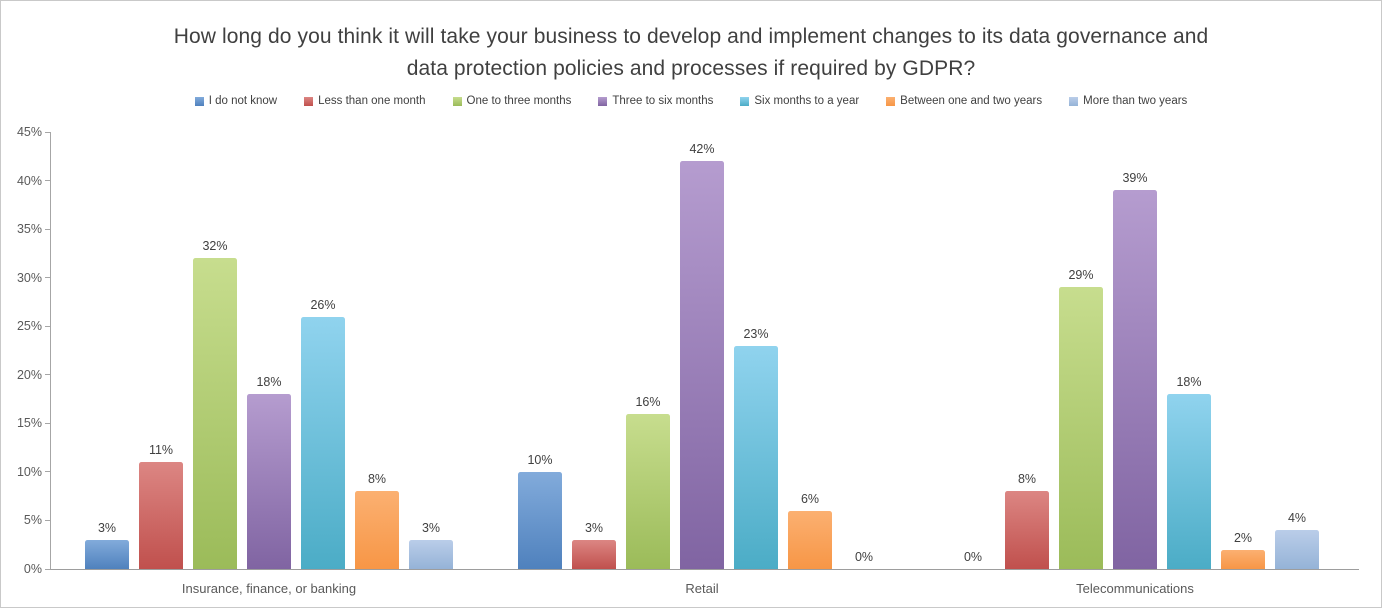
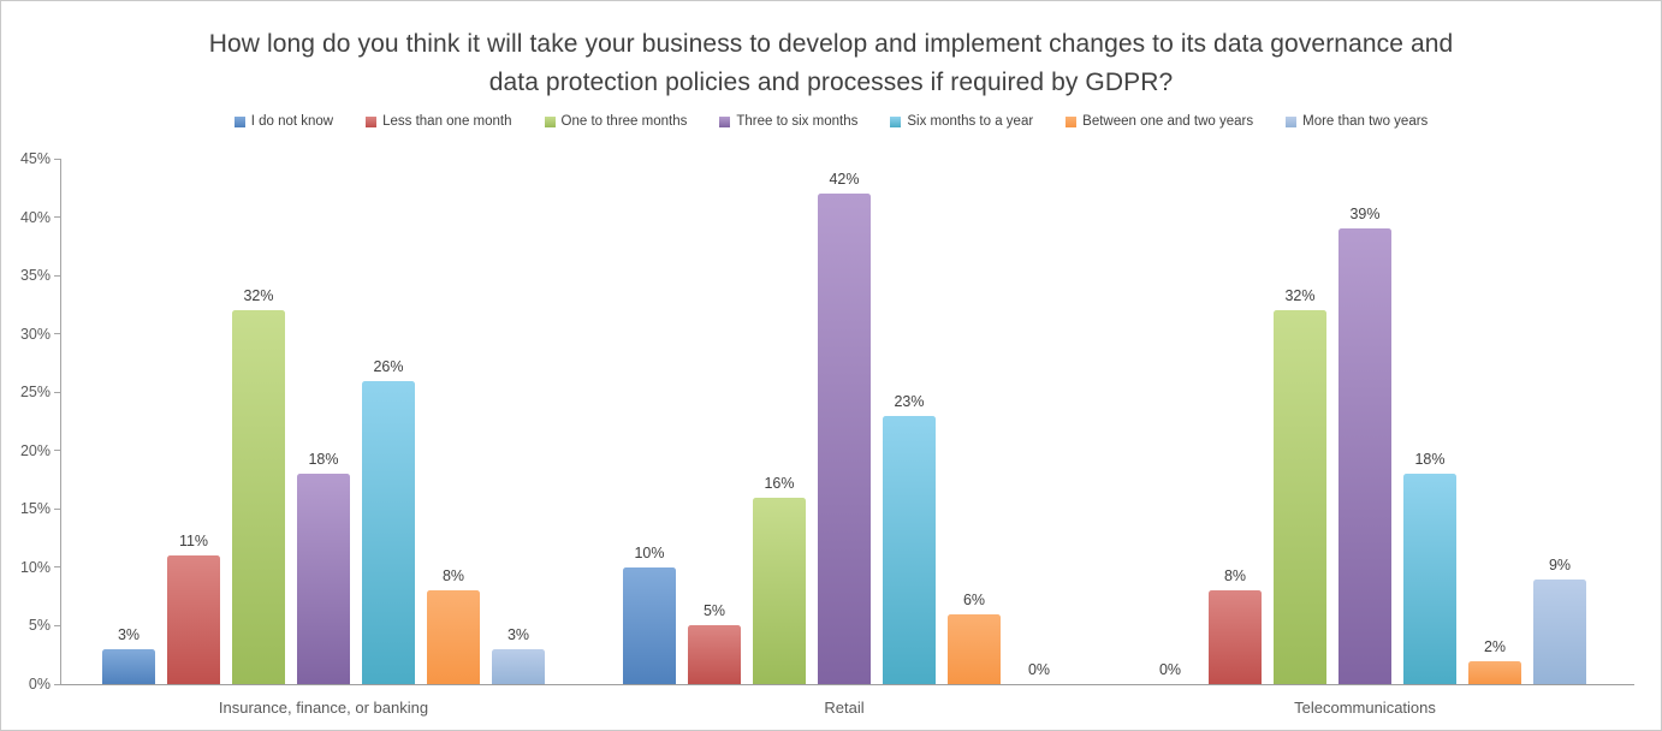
Less than one month/Retail: 3% -> 5%
One to three months/Telecommunications: 29% -> 32%
More than two years/Telecommunications: 4% -> 9%
